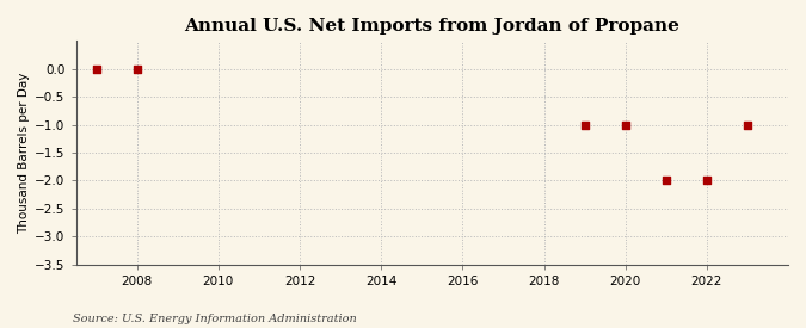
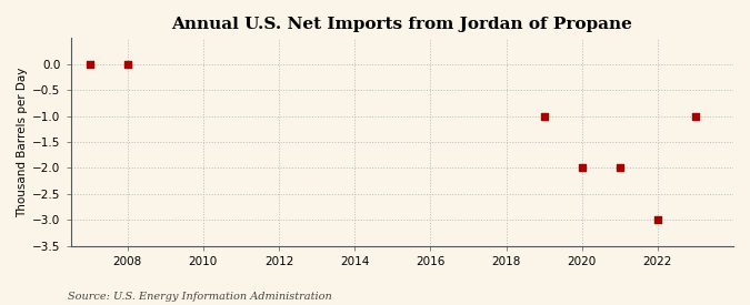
2020: -1 -> -2
2022: -2 -> -3
